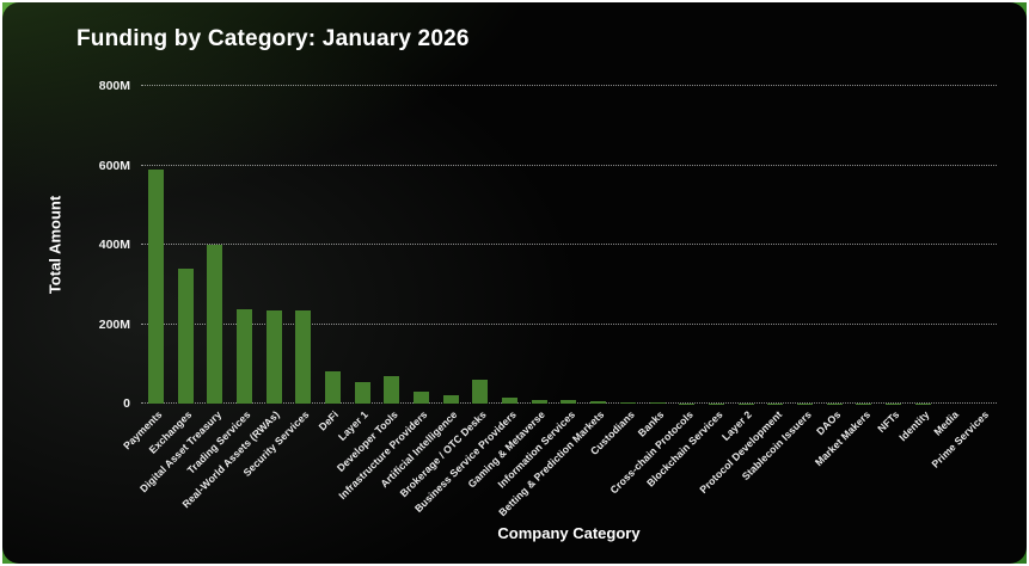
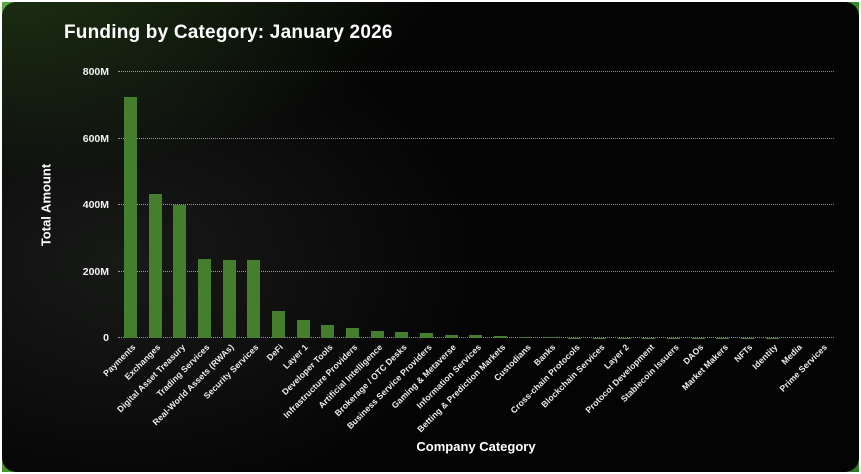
Payments: 590M -> 720M
Exchanges: 340M -> 430M
Developer Tools: 70M -> 40M
Brokerage / OTC Desks: 60M -> 20M
